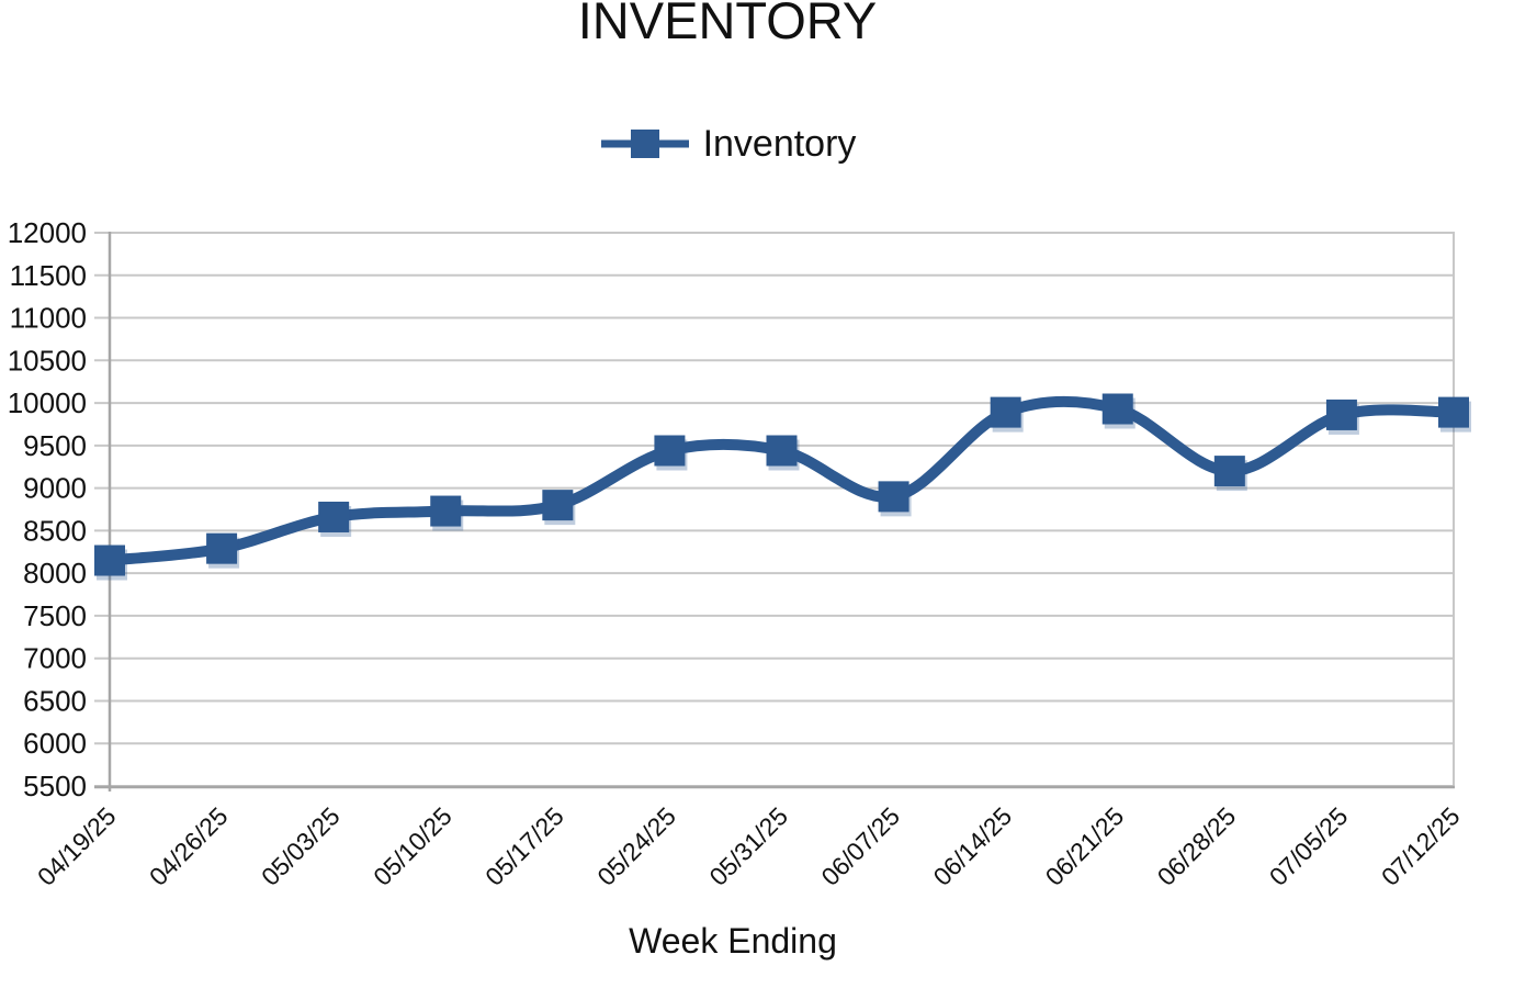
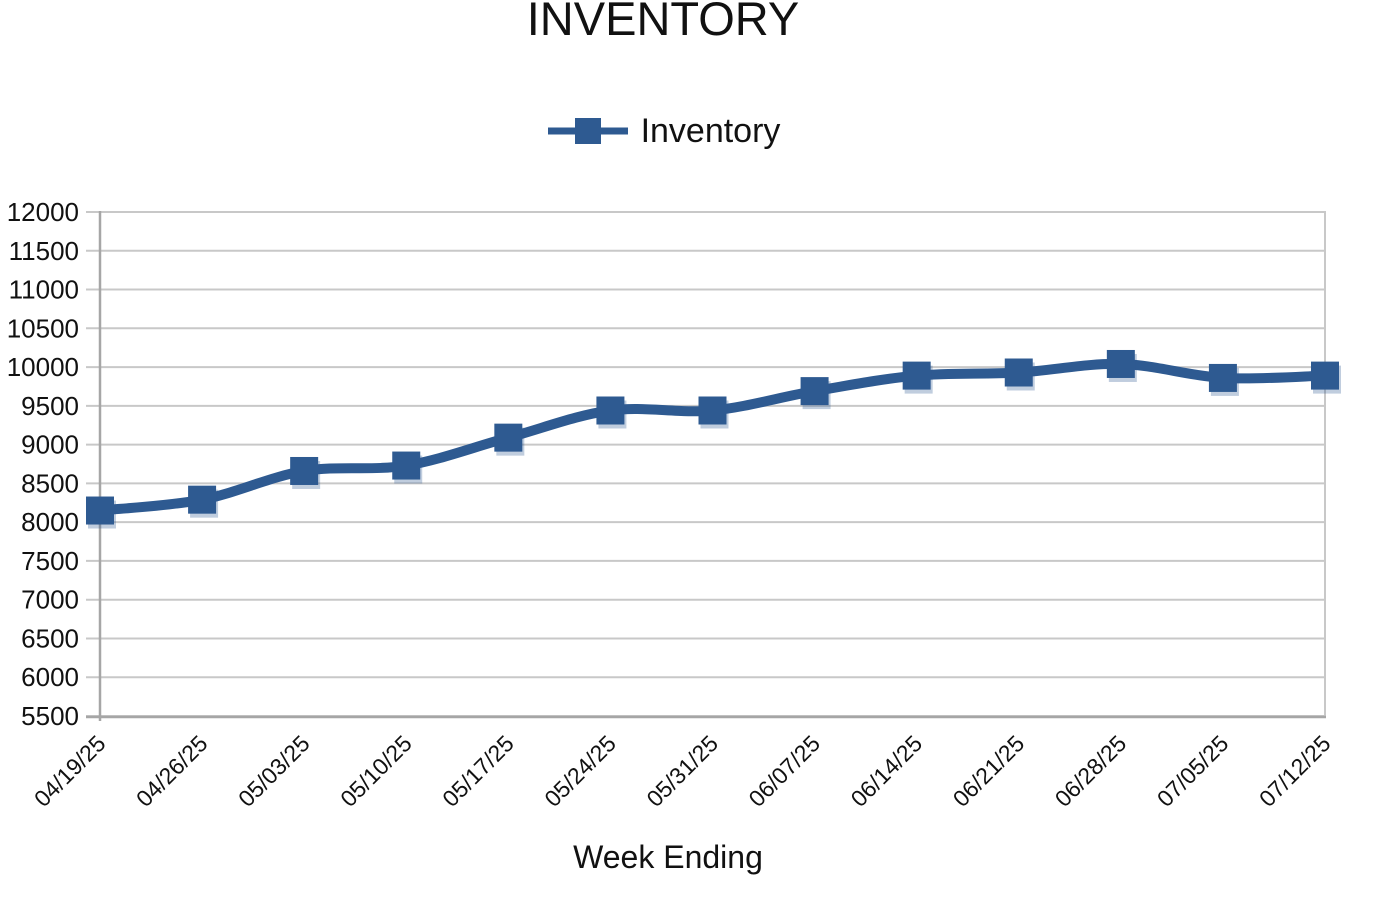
05/17/25: 8800 -> 9100
06/07/25: 8900 -> 9700
06/28/25: 9200 -> 10000
